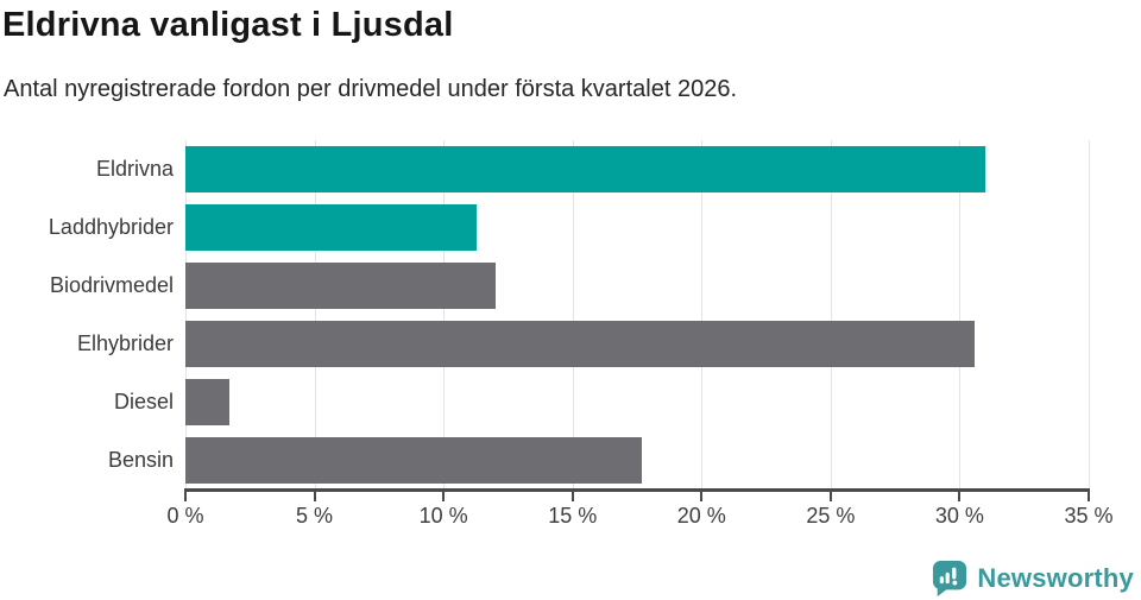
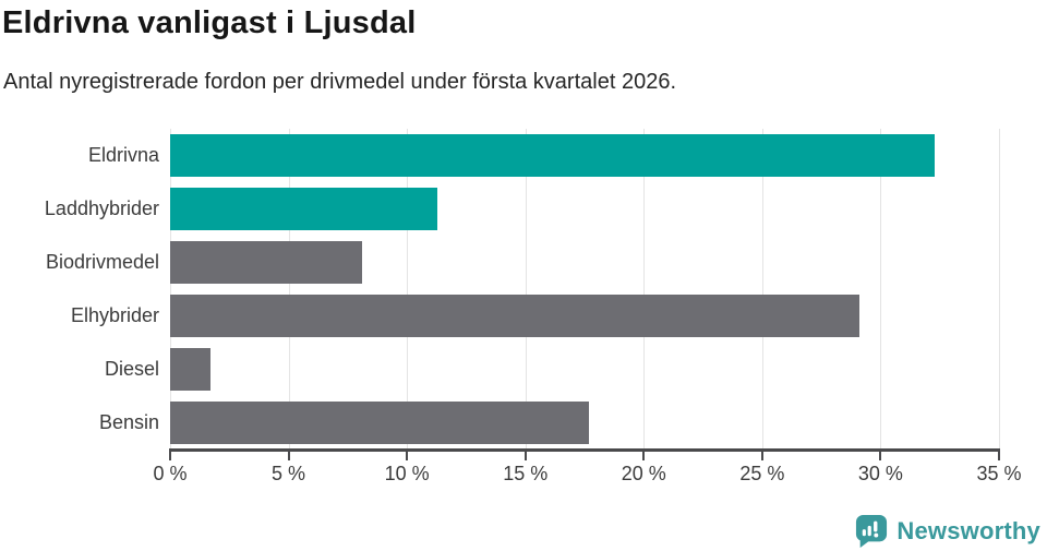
Eldrivna: 31.0% -> 32.3%
Biodrivmedel: 12.0% -> 8.1%
Elhybrider: 30.6% -> 29.1%
